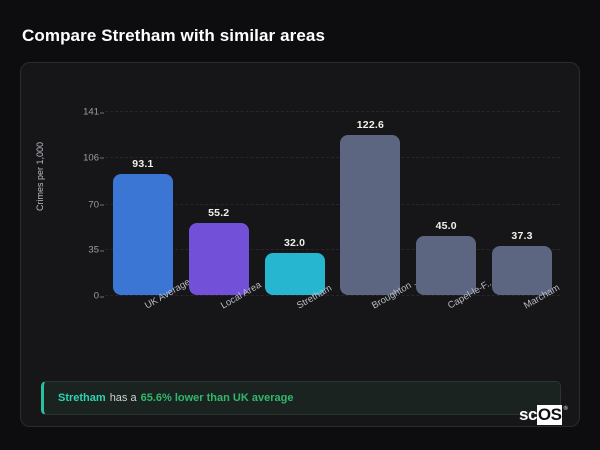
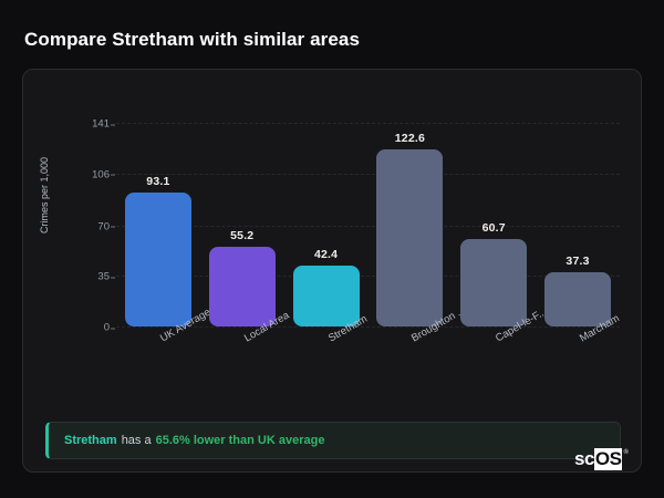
Stretham: 32.0 -> 42.4
Capel-le-F...: 45.0 -> 60.7
